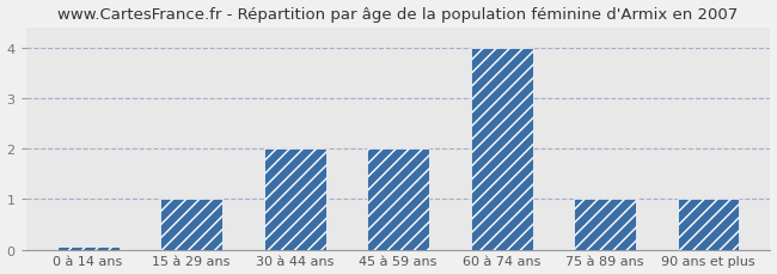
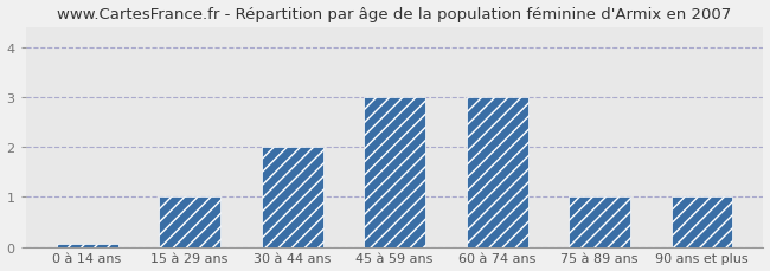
45 à 59 ans: 2.00 -> 3.00
60 à 74 ans: 4.00 -> 3.00
